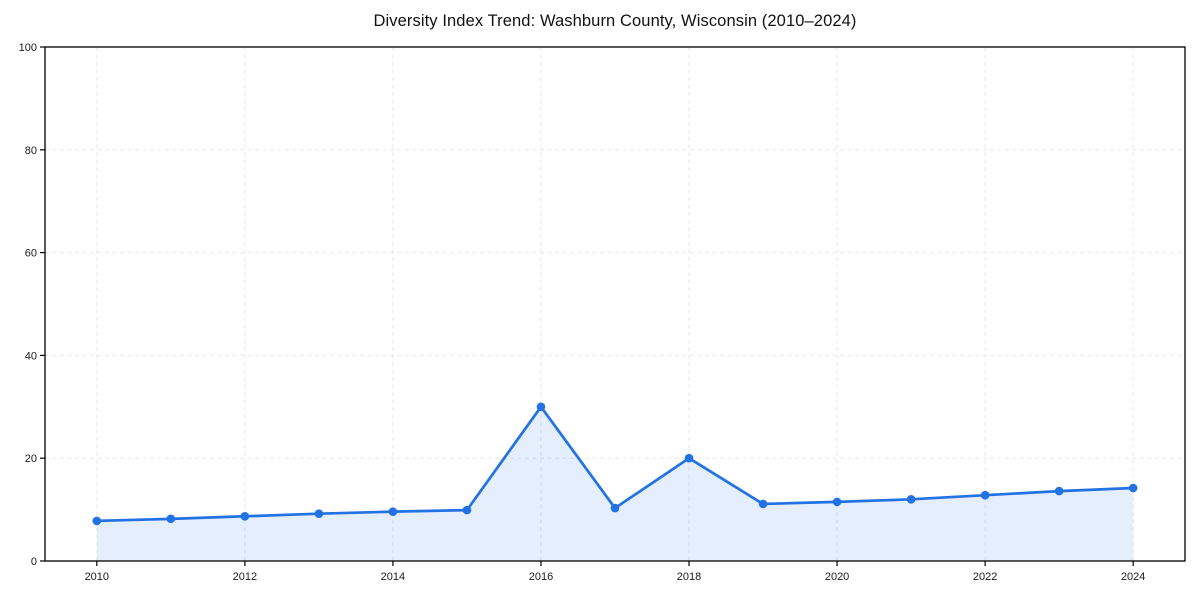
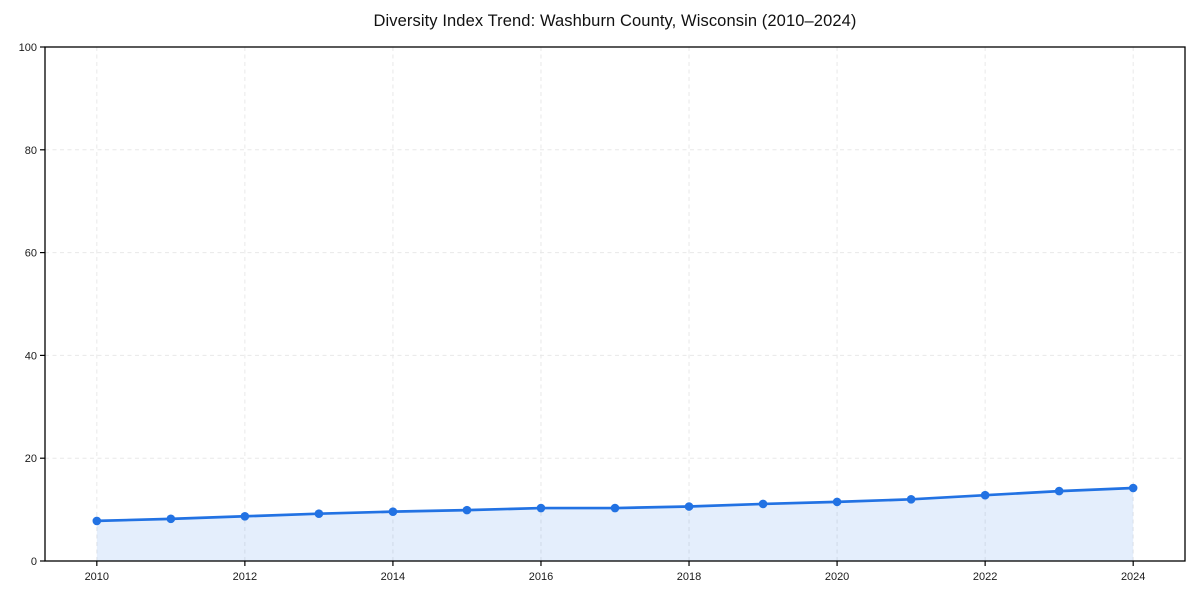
2016: 30 -> 10
2018: 20 -> 11
